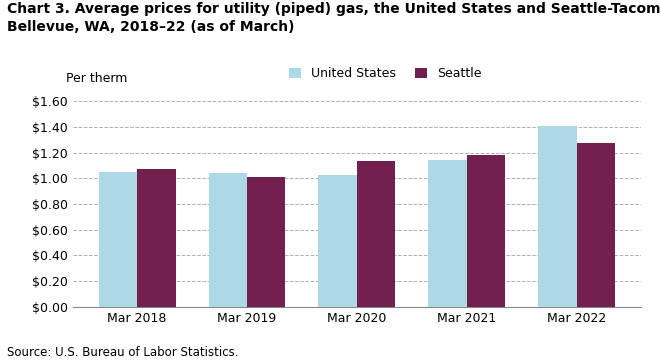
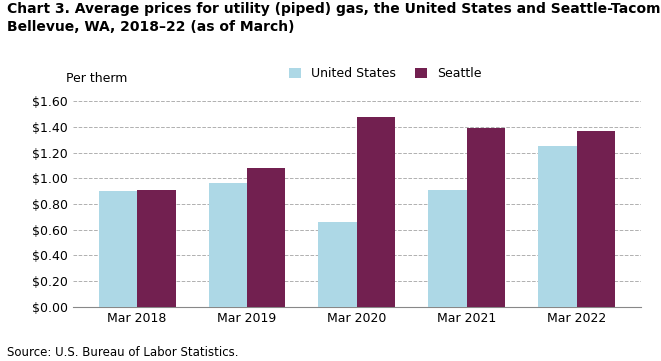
United States/Mar 2018: $1.05 -> $0.90
Seattle/Mar 2018: $1.07 -> $0.91
United States/Mar 2019: $1.04 -> $0.96
Seattle/Mar 2019: $1.01 -> $1.08
United States/Mar 2020: $1.02 -> $0.66
Seattle/Mar 2020: $1.14 -> $1.48
United States/Mar 2021: $1.14 -> $0.91
Seattle/Mar 2021: $1.18 -> $1.39
United States/Mar 2022: $1.41 -> $1.25
Seattle/Mar 2022: $1.27 -> $1.37
